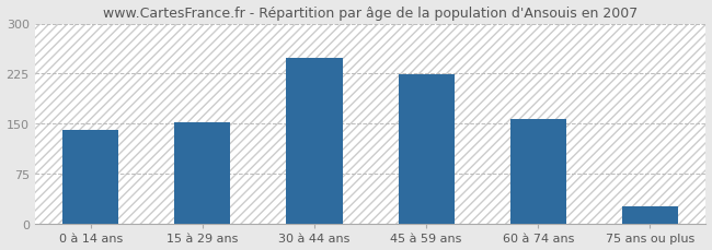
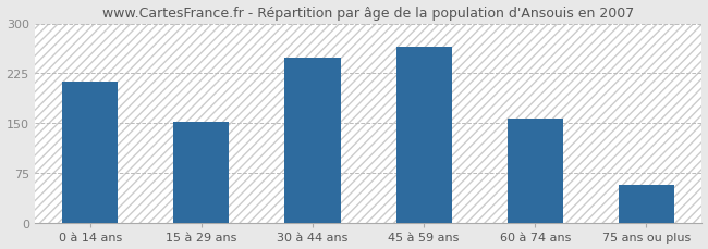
0 à 14 ans: 140 -> 213
45 à 59 ans: 224 -> 265
75 ans ou plus: 26 -> 58
